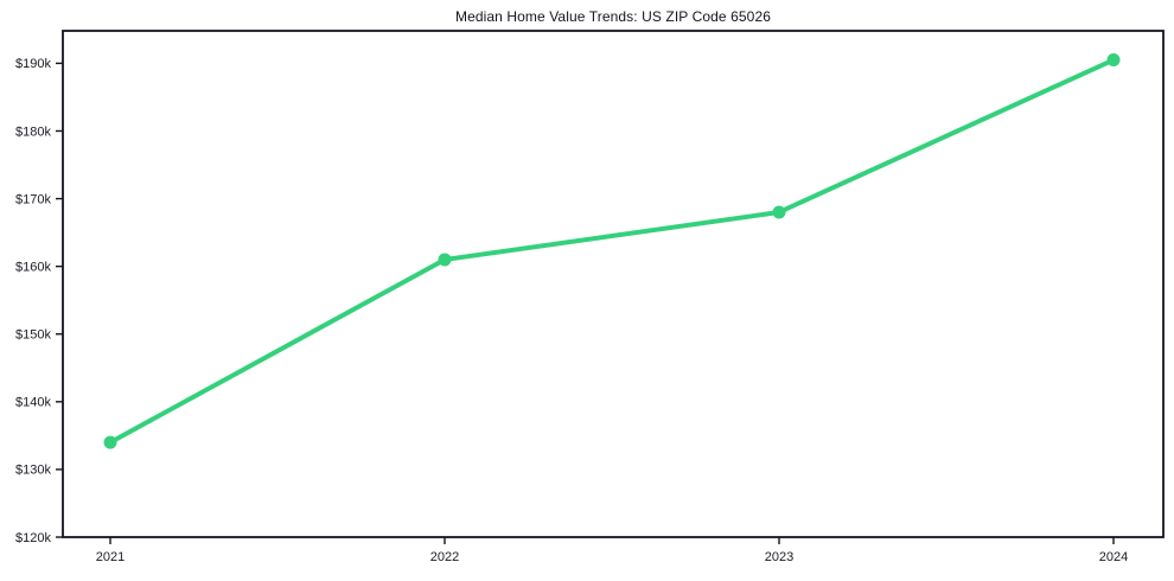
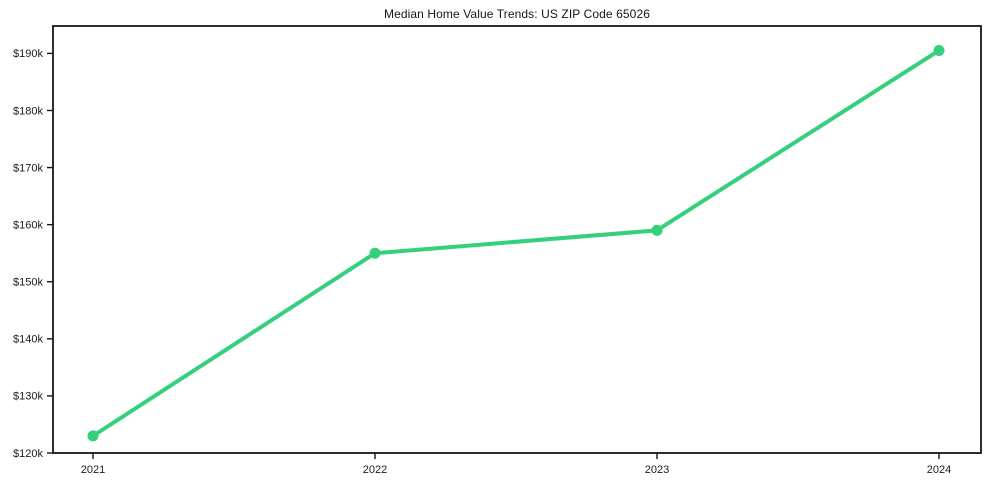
2021: $134k -> $123k
2022: $161k -> $155k
2023: $168k -> $159k
